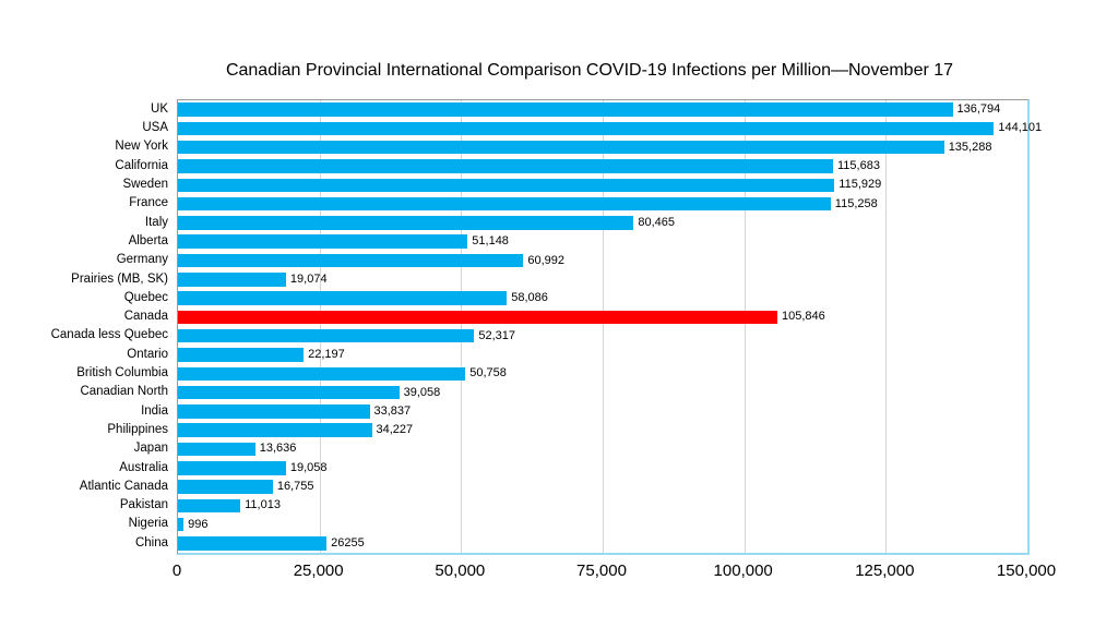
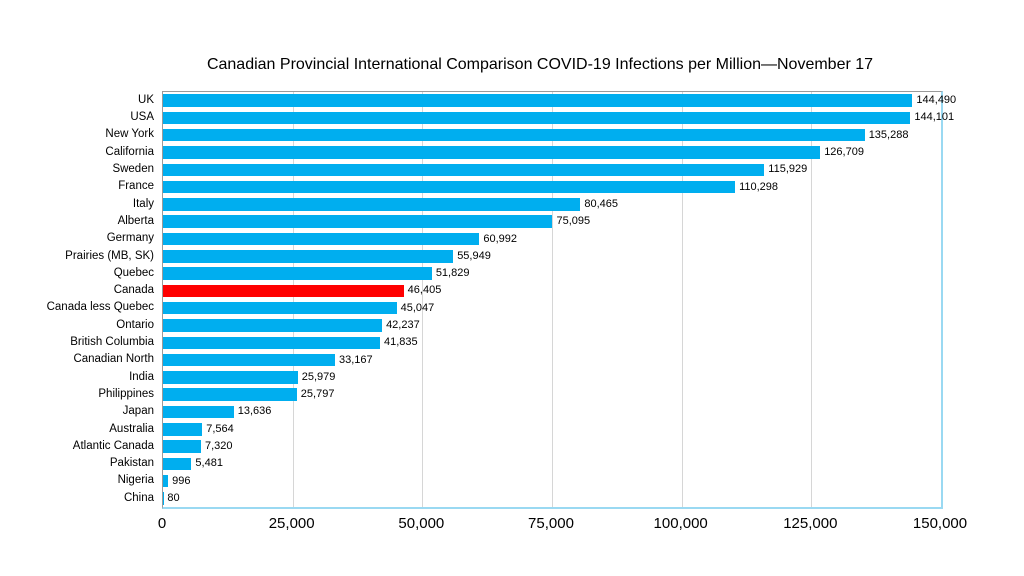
UK: 136,794 -> 144,490
California: 115,683 -> 126,709
France: 115,258 -> 110,298
Alberta: 51,148 -> 75,095
Prairies (MB, SK): 19,074 -> 55,949
Quebec: 58,086 -> 51,829
Canada: 105,846 -> 46,405
Canada less Quebec: 52,317 -> 45,047
Ontario: 22,197 -> 42,237
British Columbia: 50,758 -> 41,835
Canadian North: 39,058 -> 33,167
India: 33,837 -> 25,979
Philippines: 34,227 -> 25,797
Australia: 19,058 -> 7,564
Atlantic Canada: 16,755 -> 7,320
Pakistan: 11,013 -> 5,481
China: 26255 -> 80
